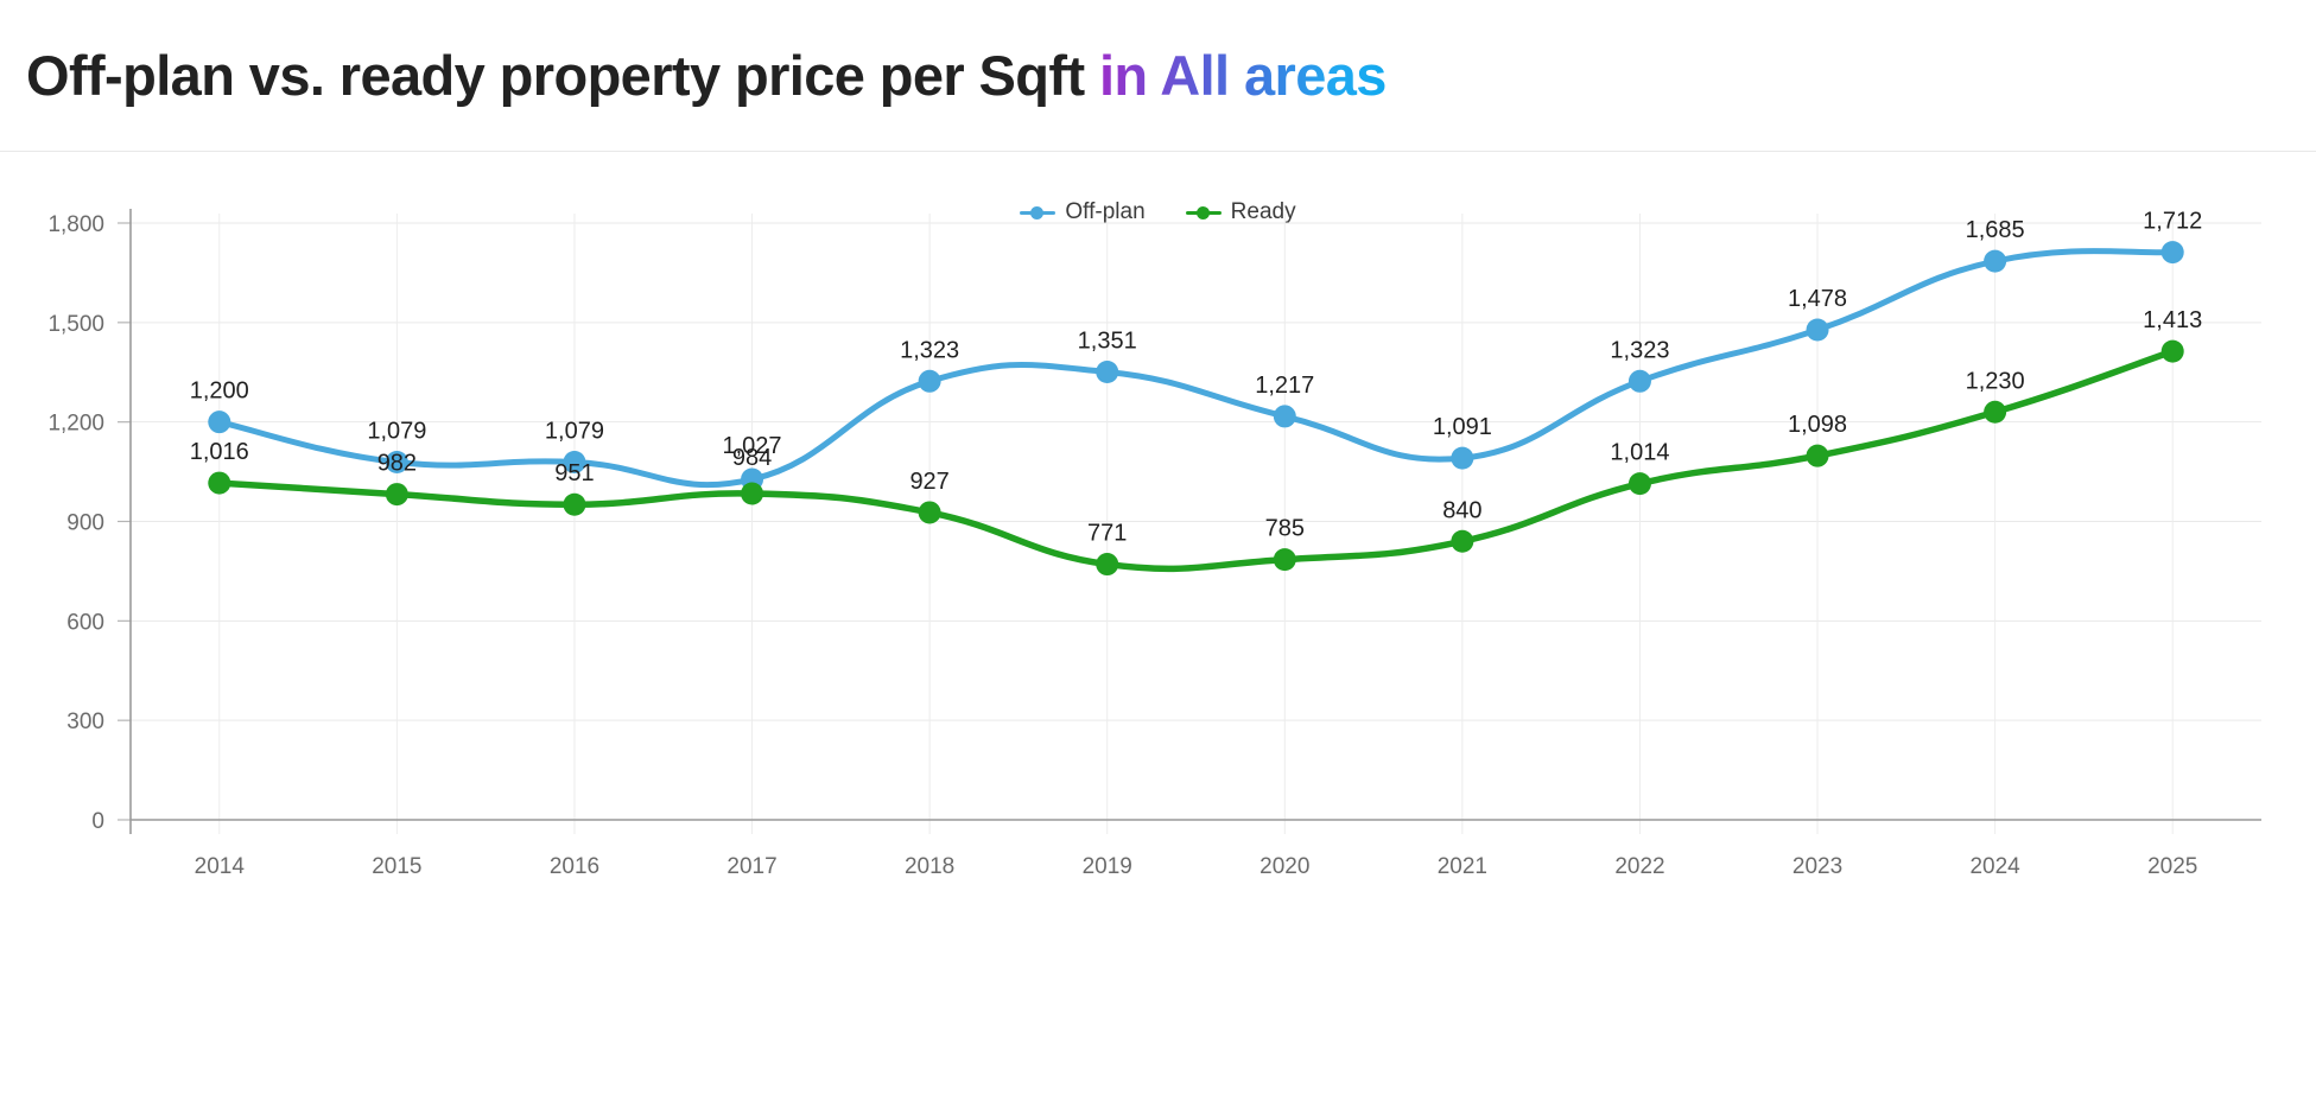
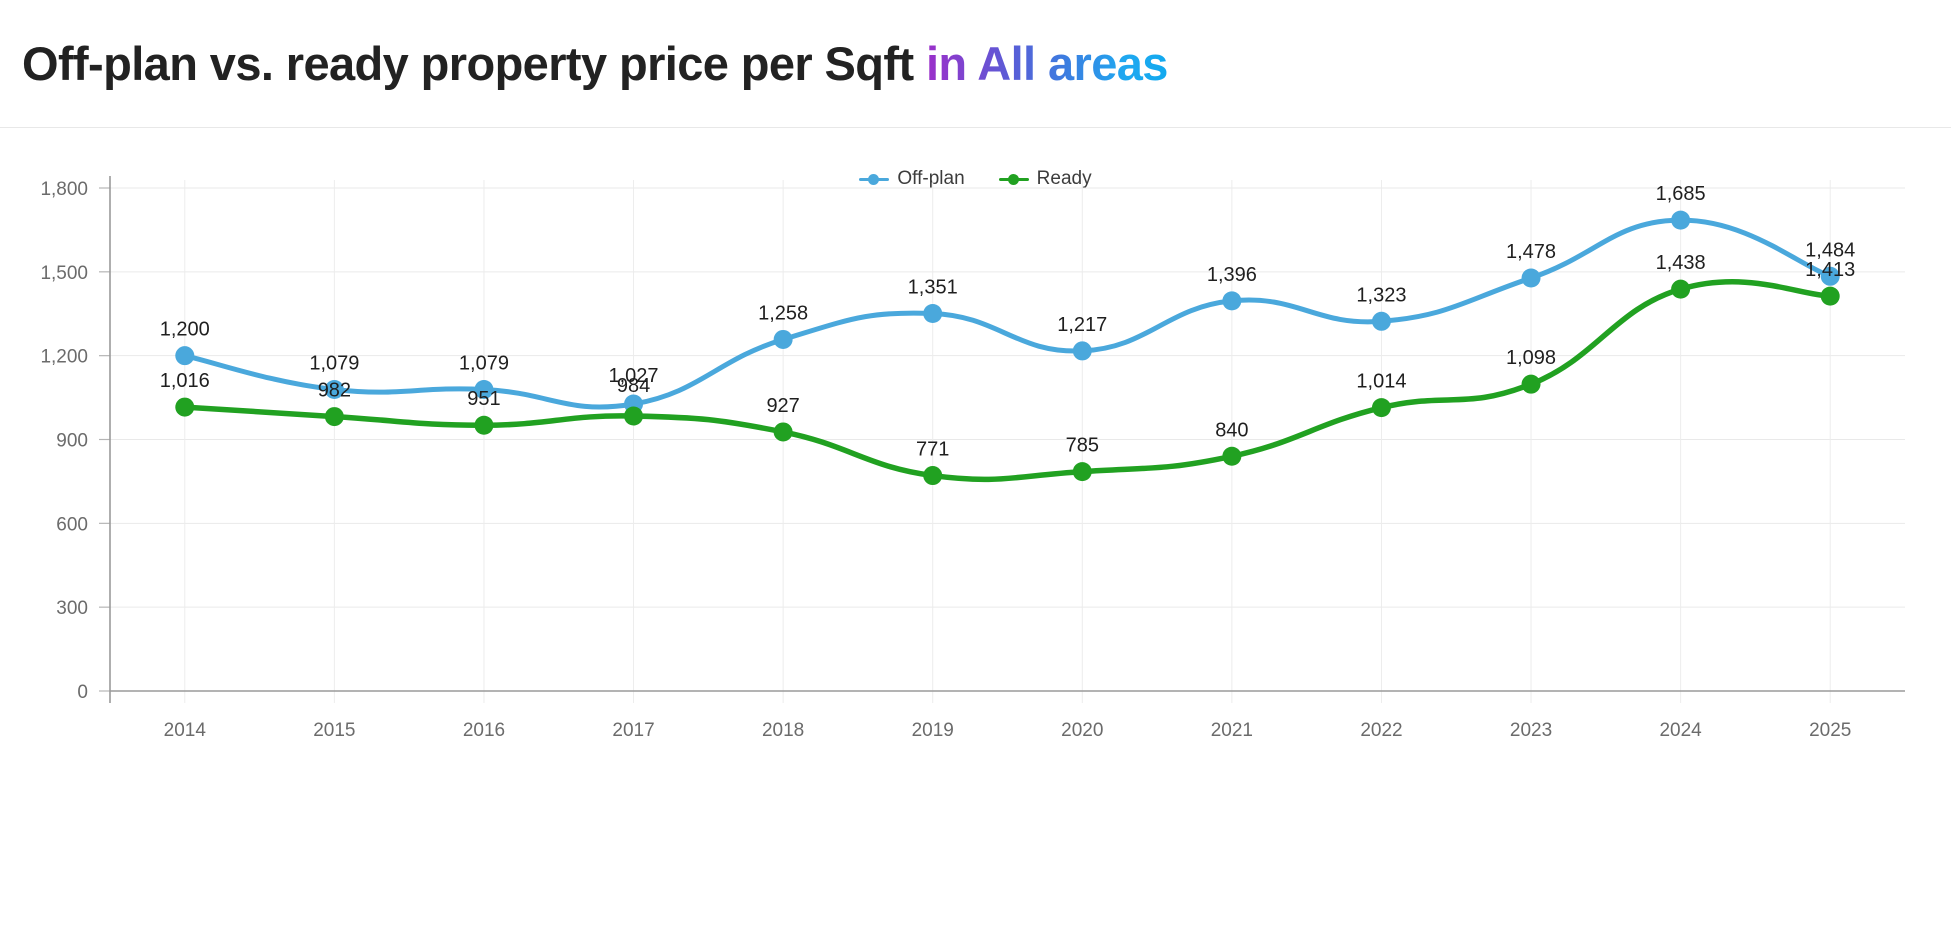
Off-plan/2018: 1,323 -> 1,258
Off-plan/2021: 1,091 -> 1,396
Ready/2024: 1,230 -> 1,438
Off-plan/2025: 1,712 -> 1,484
